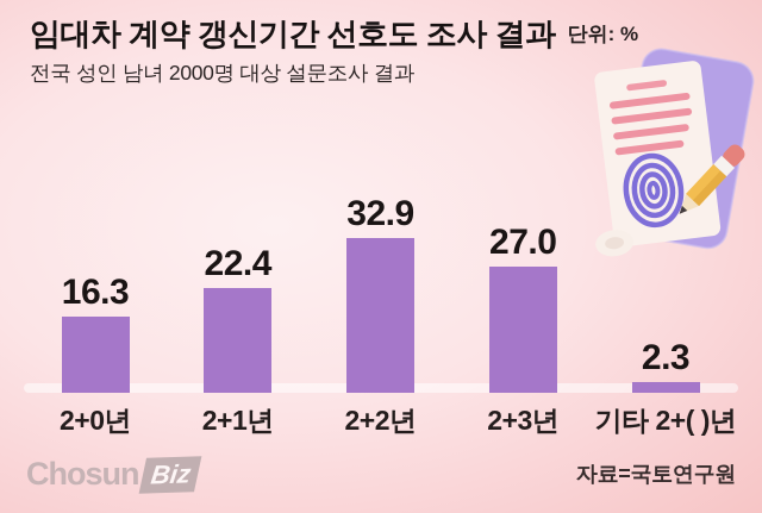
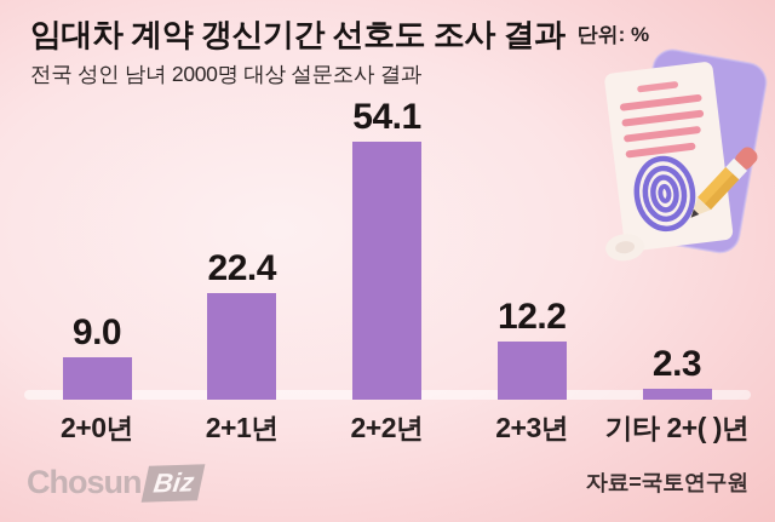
2+0년: 16.3 -> 9.0
2+2년: 32.9 -> 54.1
2+3년: 27.0 -> 12.2
